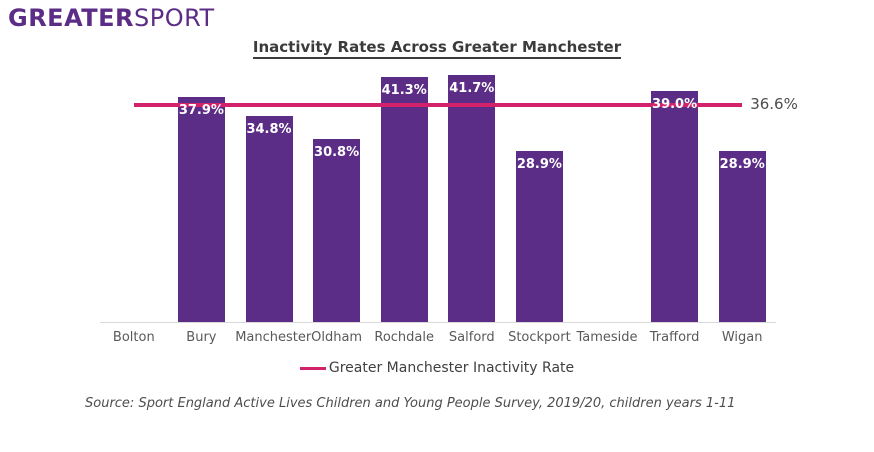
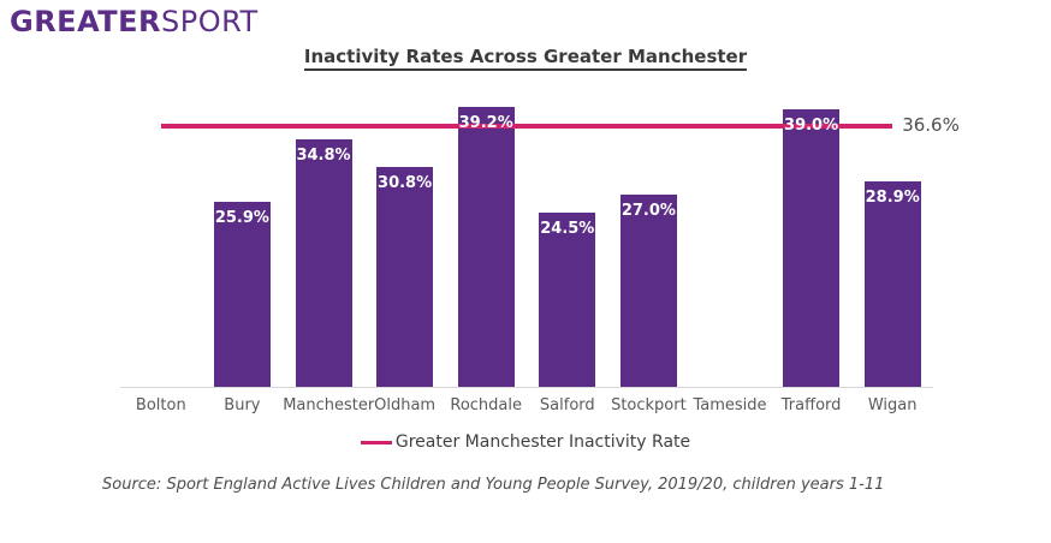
Bury: 37.9% -> 25.9%
Rochdale: 41.3% -> 39.2%
Salford: 41.7% -> 24.5%
Stockport: 28.9% -> 27.0%
